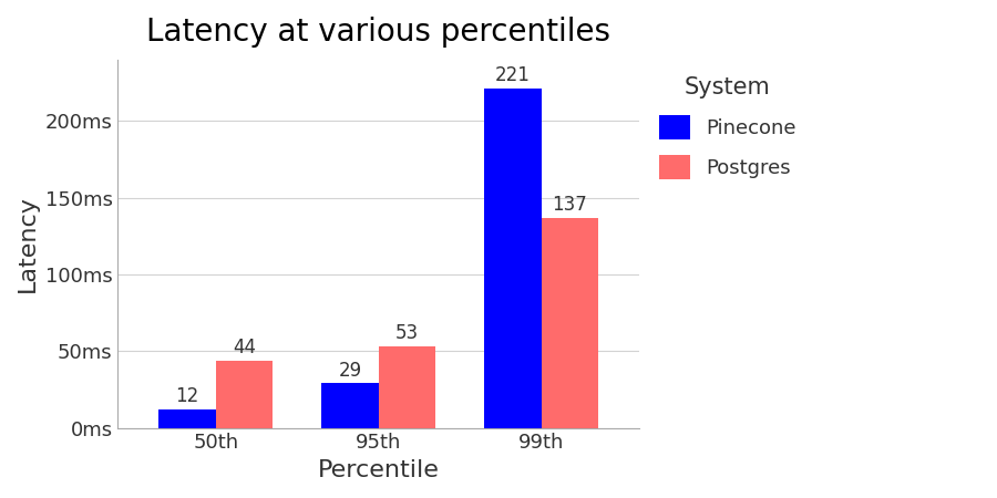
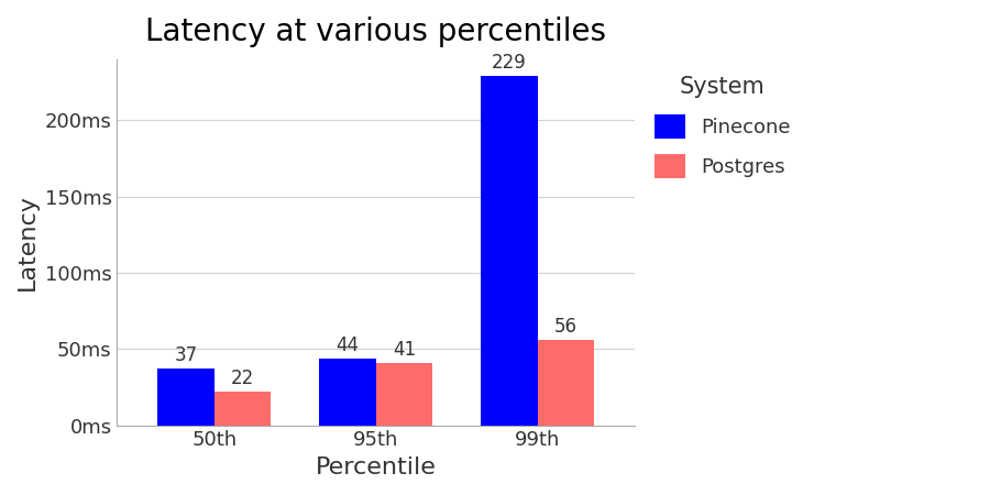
Pinecone/50th: 12 -> 37
Postgres/50th: 44 -> 22
Pinecone/95th: 29 -> 44
Postgres/95th: 53 -> 41
Pinecone/99th: 221 -> 229
Postgres/99th: 137 -> 56
